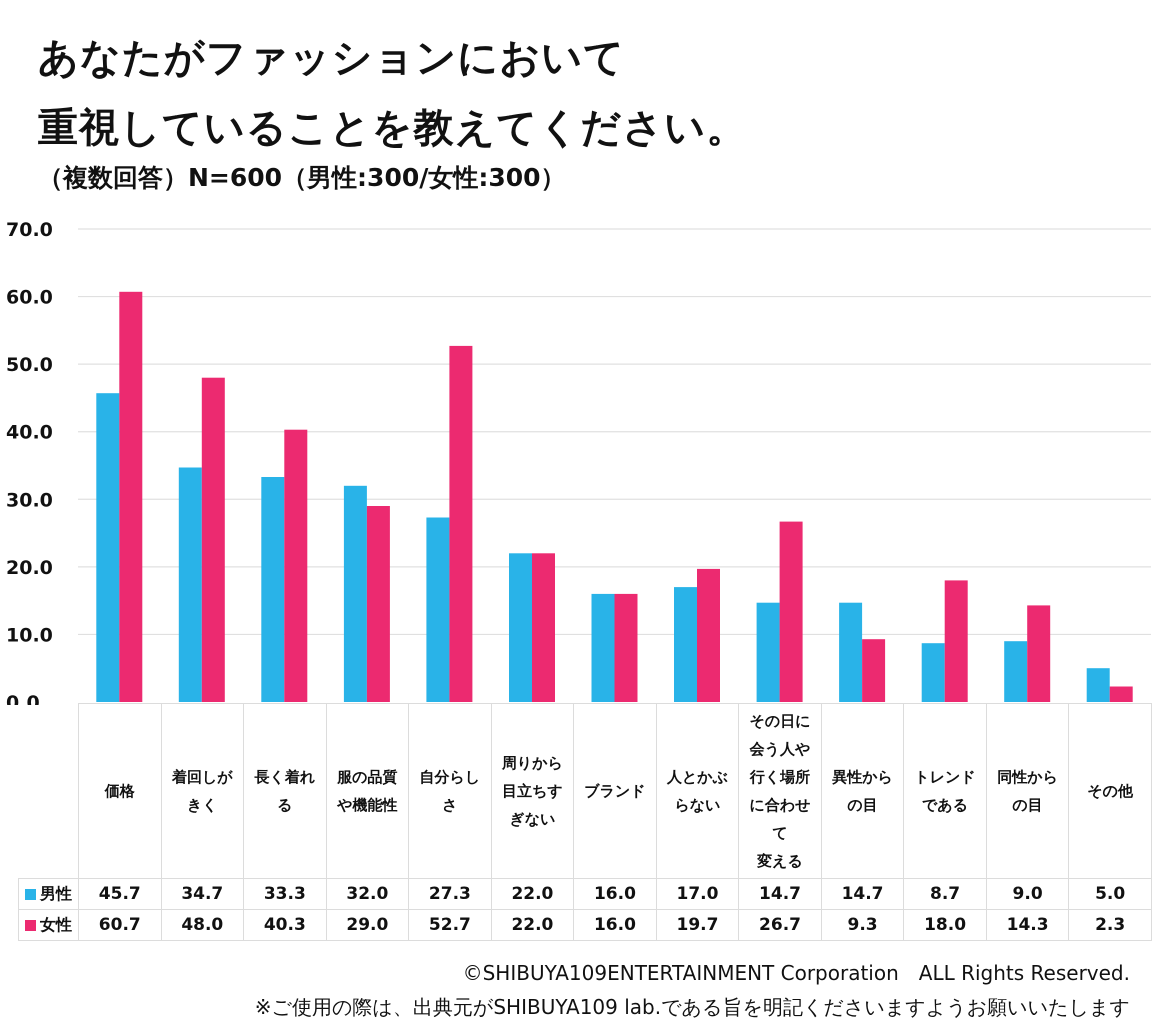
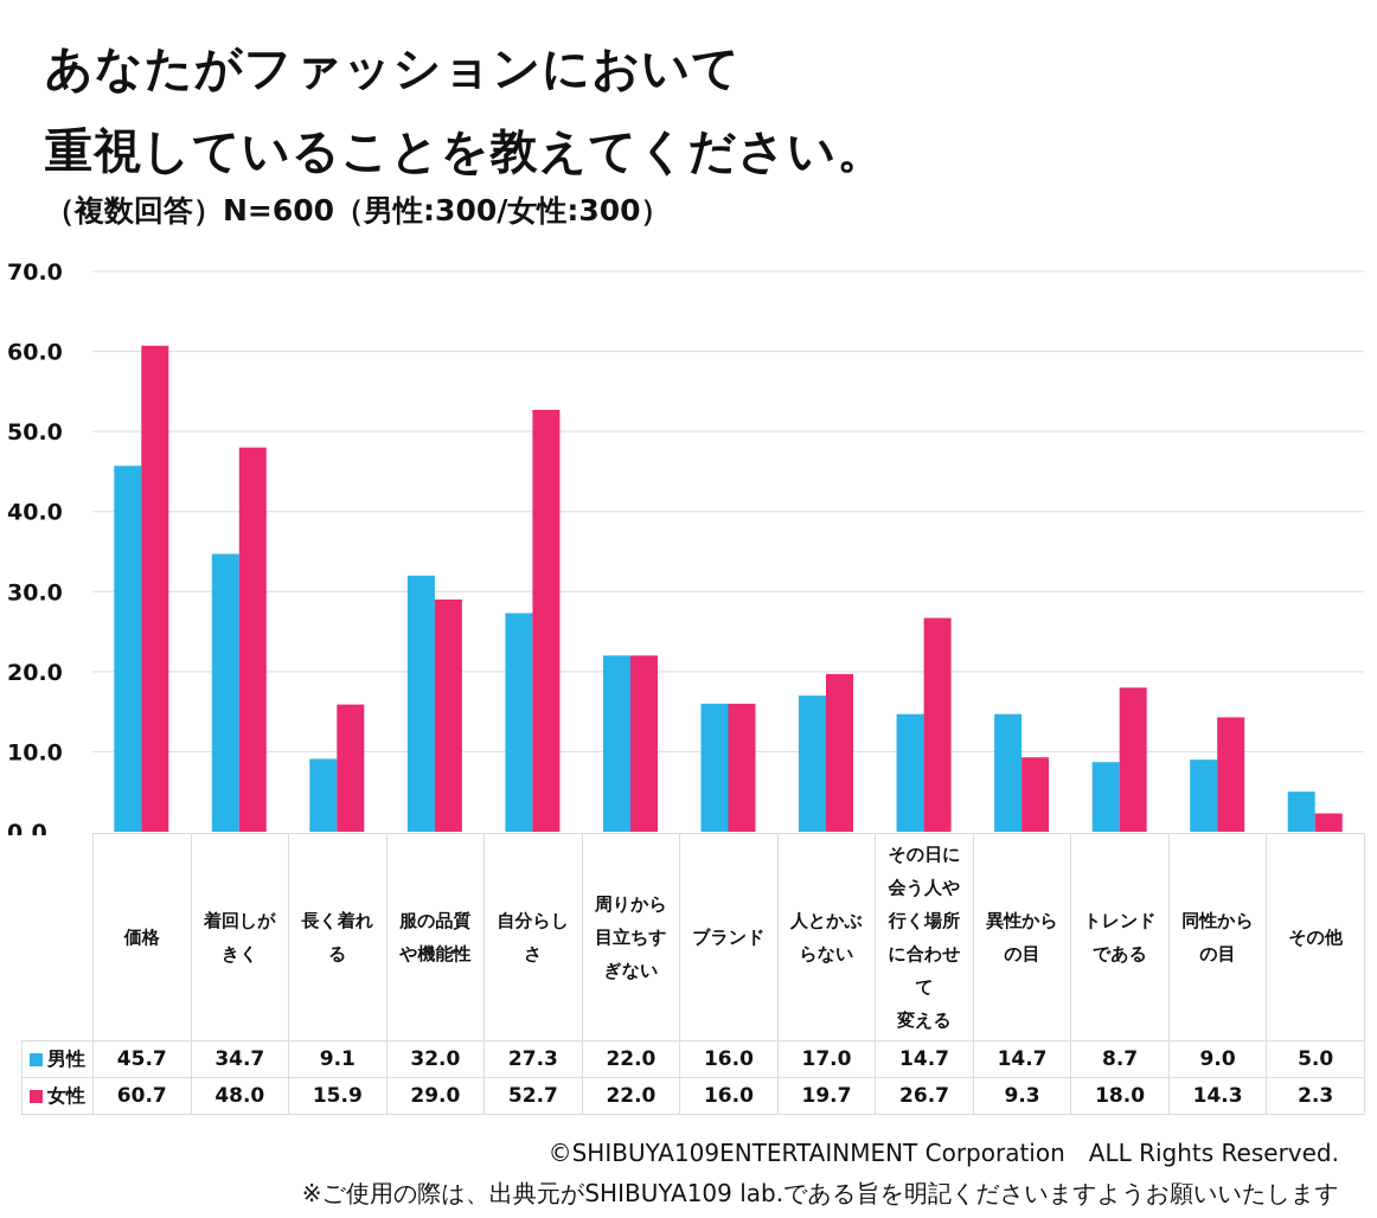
男性/長く着れる: 33.3 -> 9.1
女性/長く着れる: 40.3 -> 15.9
